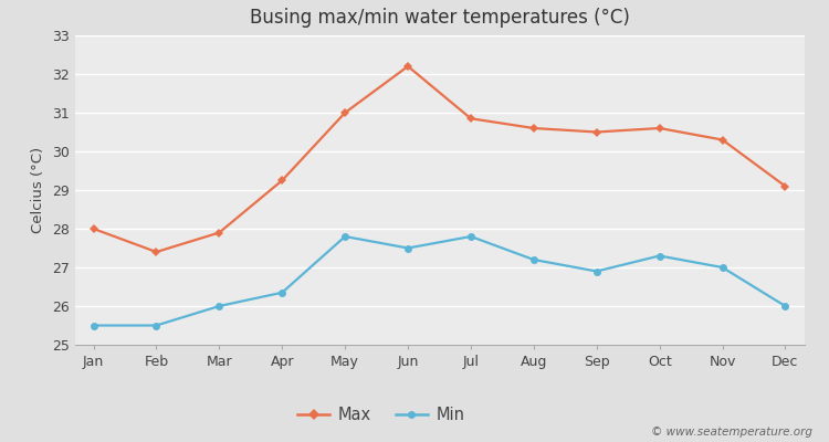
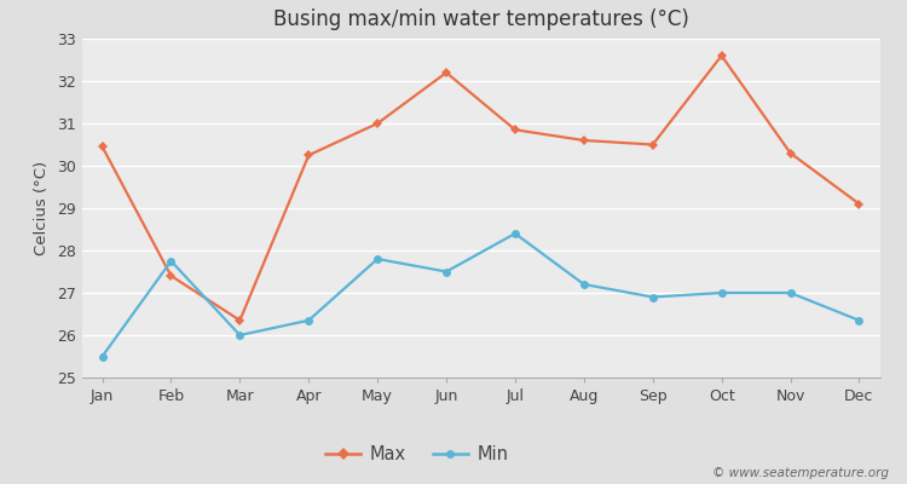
Max/Jan: 28.00 -> 30.45
Min/Feb: 25.50 -> 27.75
Max/Mar: 27.90 -> 26.35
Max/Apr: 29.25 -> 30.25
Min/Jul: 27.80 -> 28.40
Max/Oct: 30.60 -> 32.60
Min/Oct: 27.30 -> 27.00
Min/Dec: 26.00 -> 26.35
